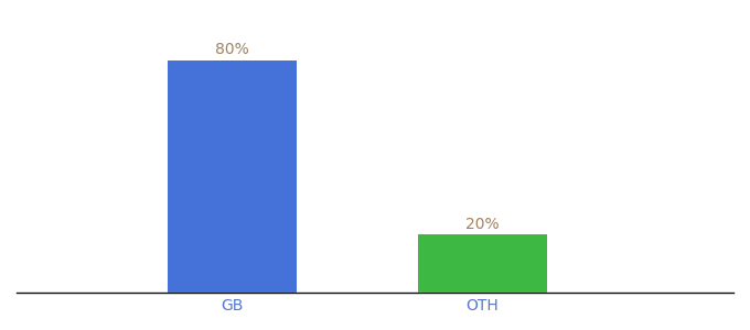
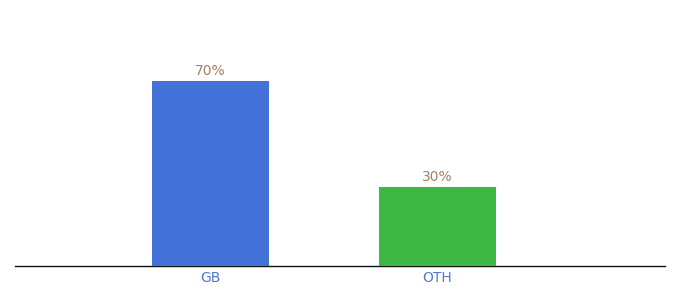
GB: 80% -> 70%
OTH: 20% -> 30%
